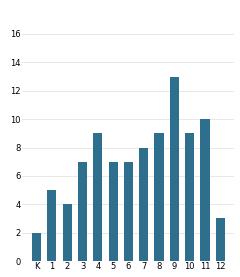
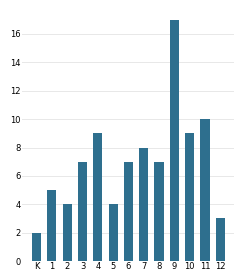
5: 7 -> 4
8: 9 -> 7
9: 13 -> 17
